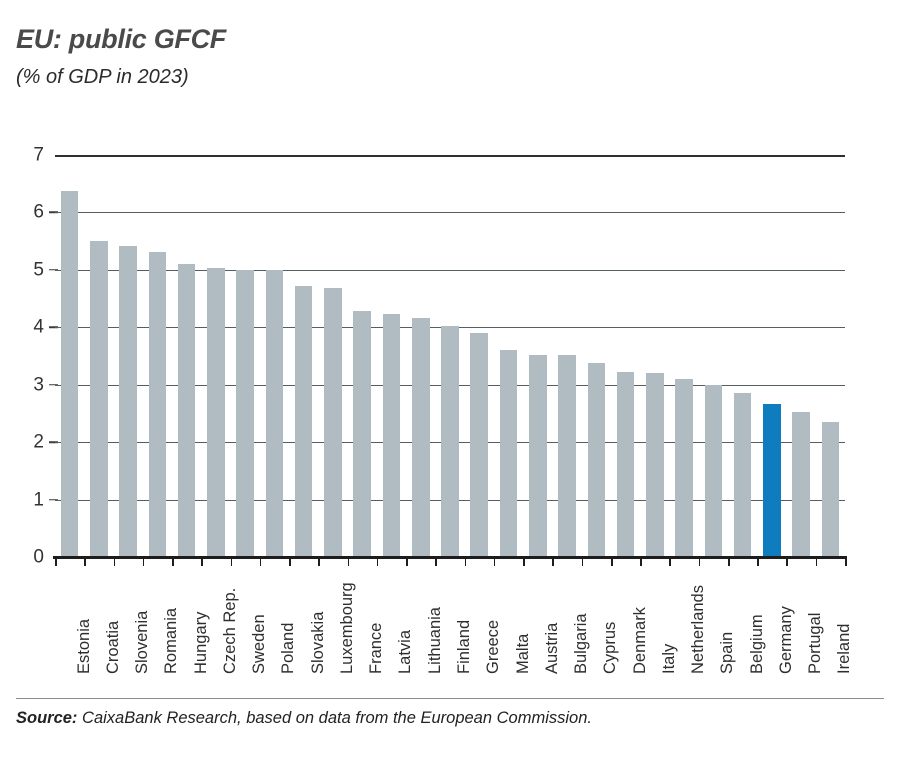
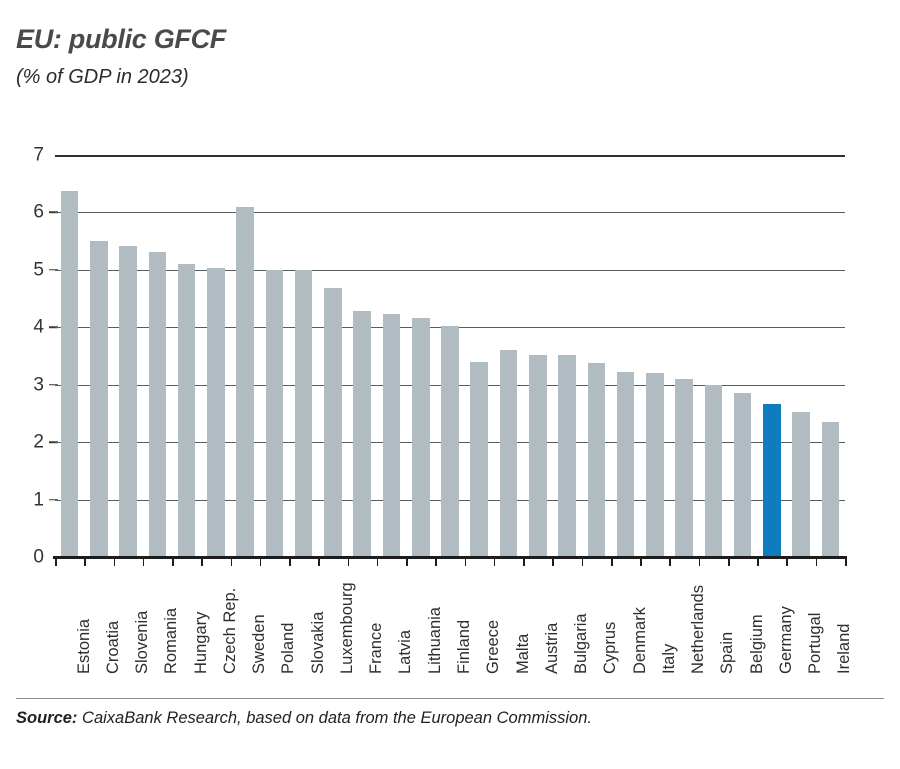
Sweden: 5.0 -> 6.1
Slovakia: 4.7 -> 5.0
Greece: 3.9 -> 3.4
